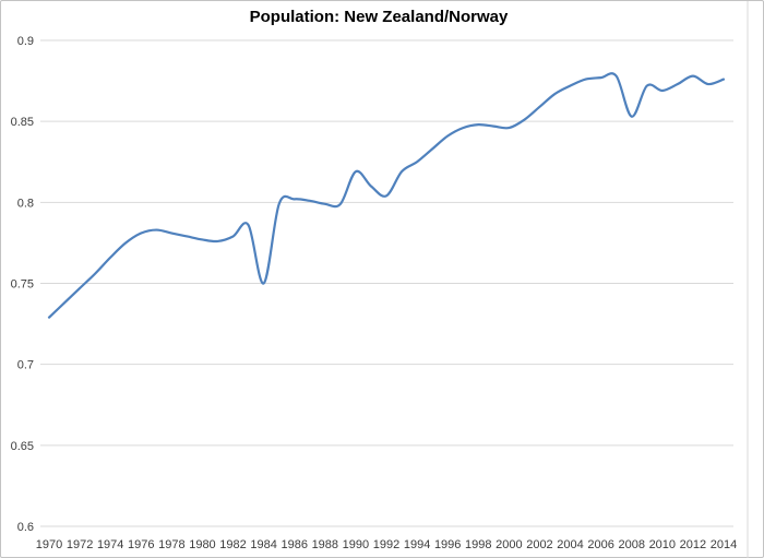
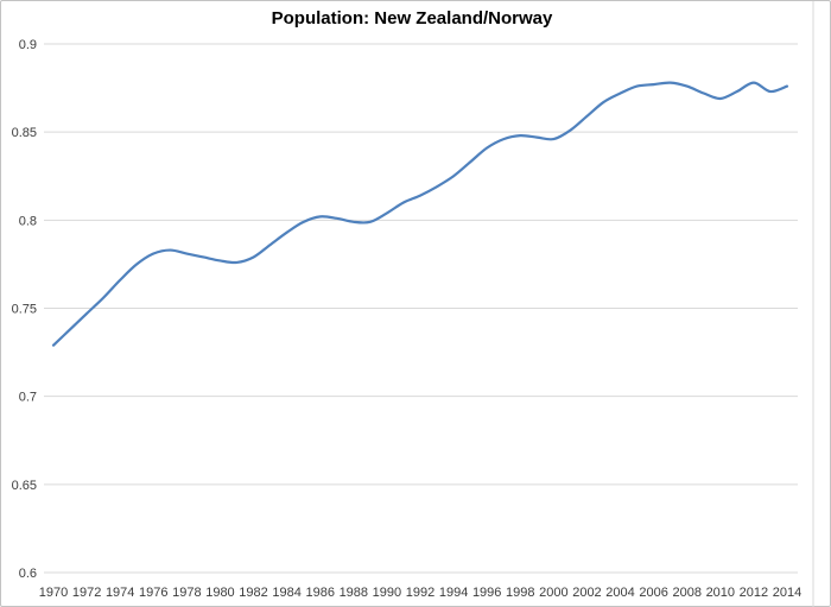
1984: 0.750 -> 0.793
1990: 0.819 -> 0.804
1992: 0.804 -> 0.814
2008: 0.853 -> 0.876
